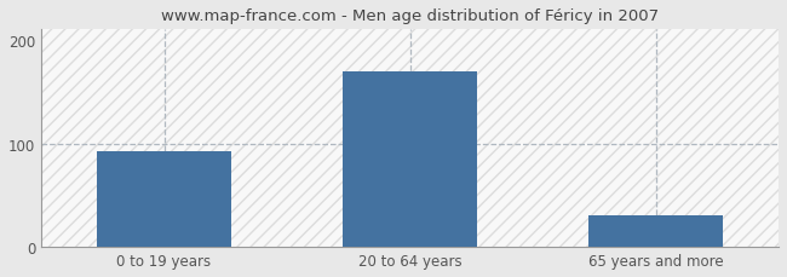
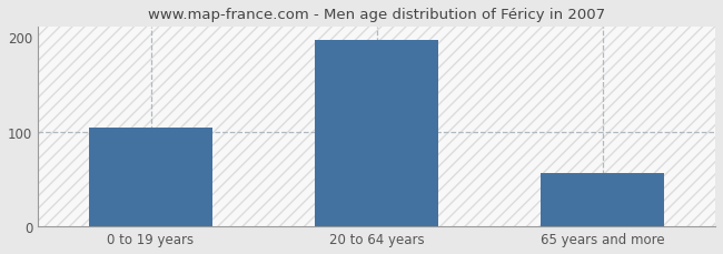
0 to 19 years: 93 -> 104
20 to 64 years: 170 -> 196
65 years and more: 30 -> 56
